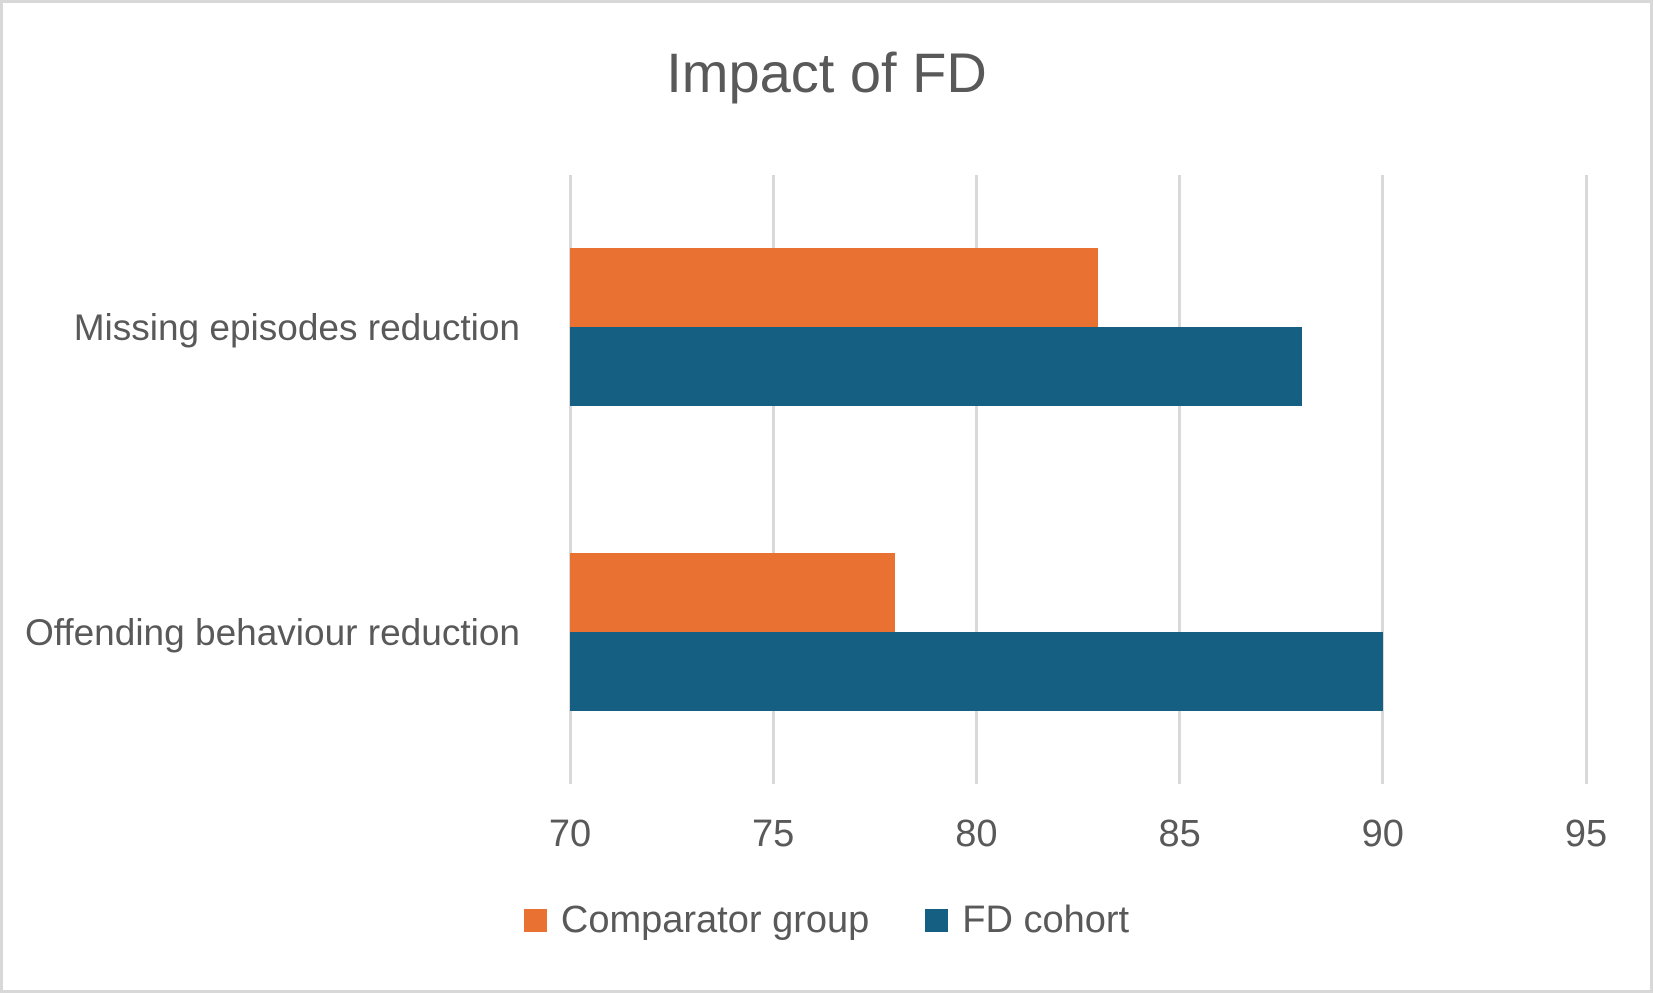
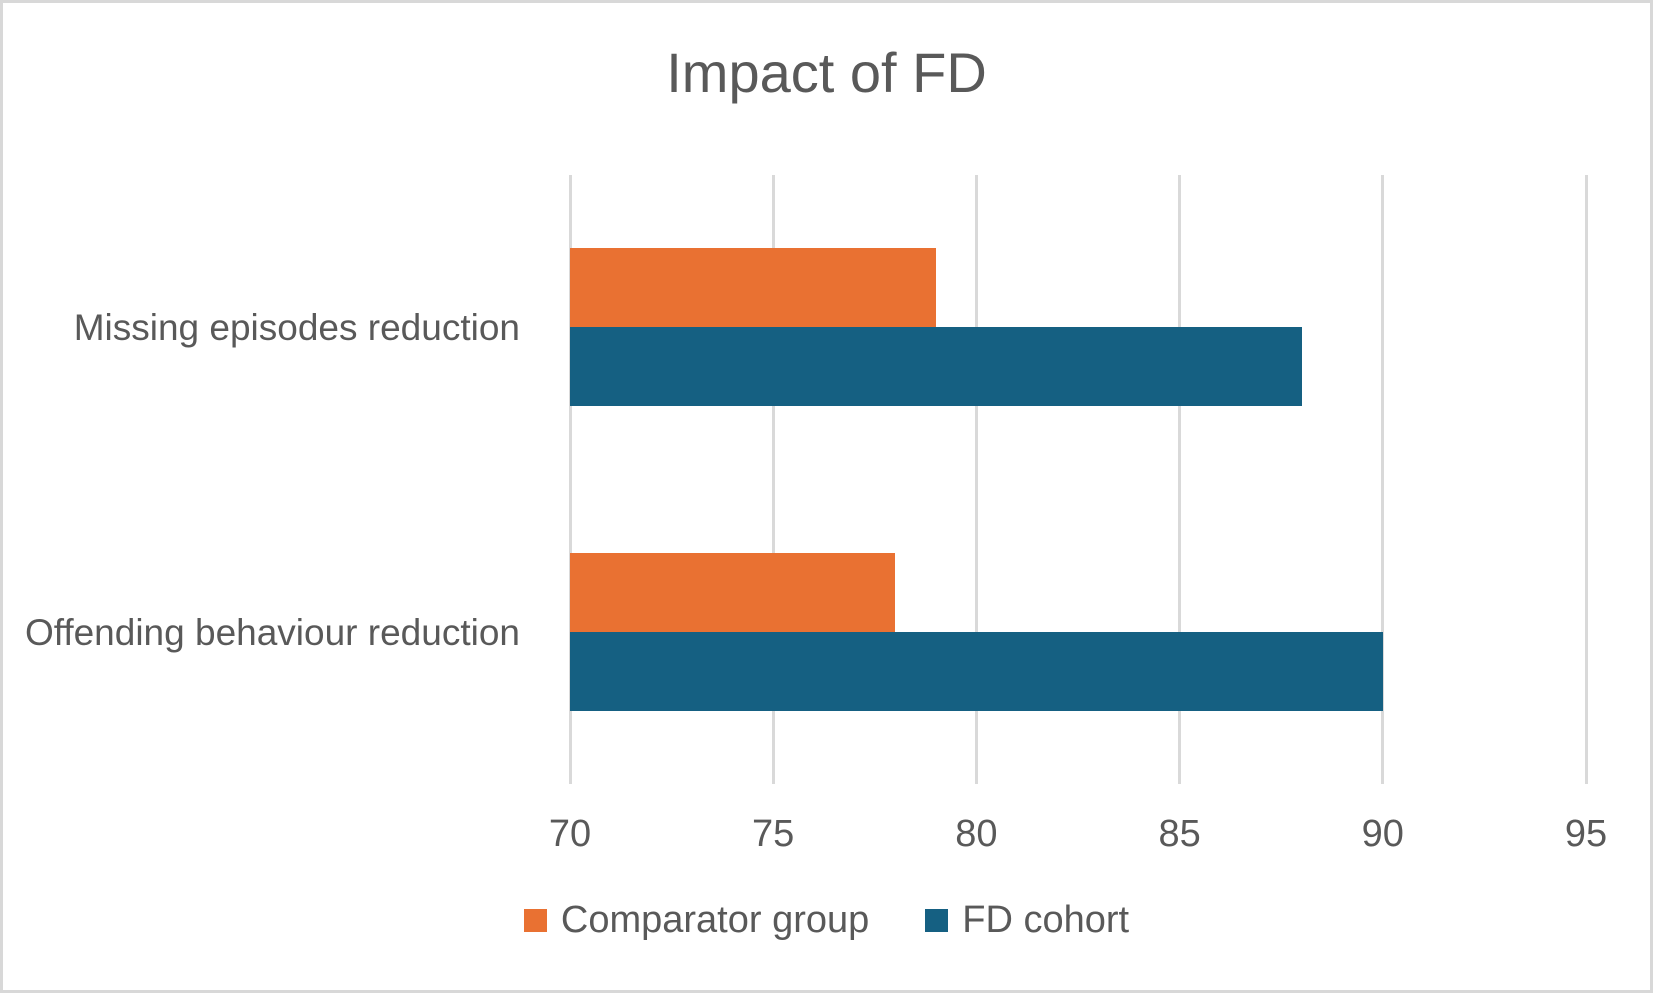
Comparator group/Missing episodes reduction: 83 -> 79
